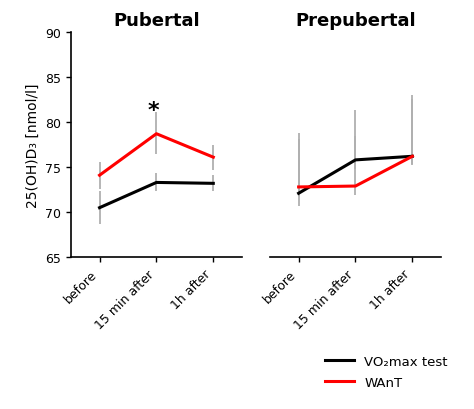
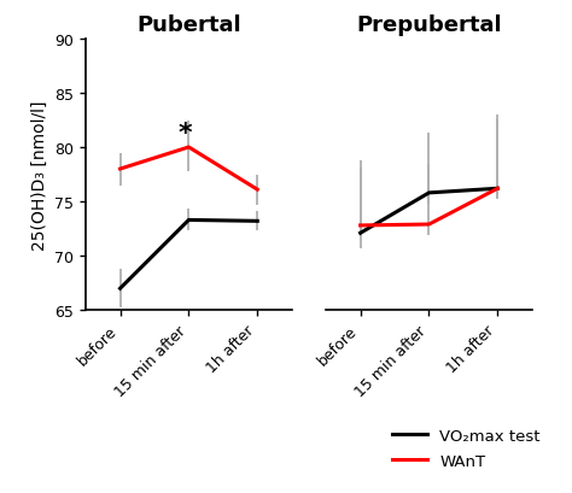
Pubertal/VO₂max test/before: 70.5 -> 67.0
Pubertal/WAnT/before: 74.1 -> 78.0
Pubertal/WAnT/15 min after: 78.7 -> 80.0
